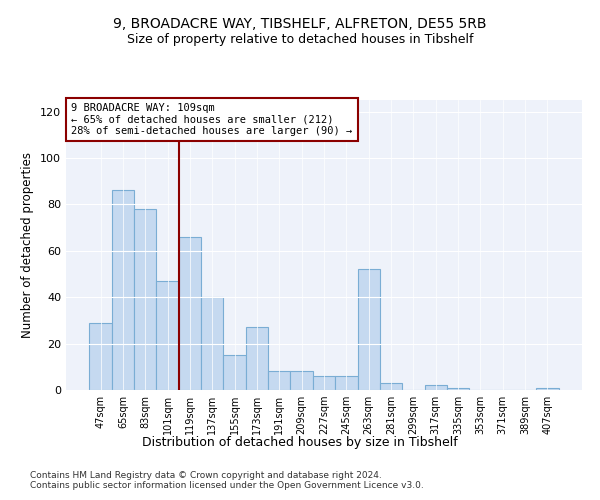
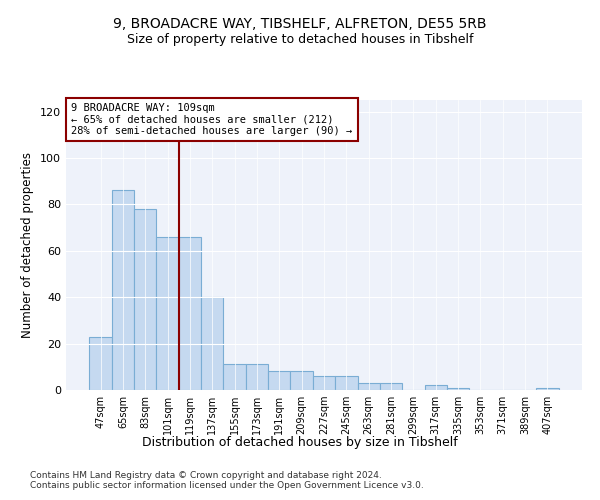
47sqm: 29 -> 23
101sqm: 47 -> 66
155sqm: 15 -> 11
173sqm: 27 -> 11
263sqm: 52 -> 3
